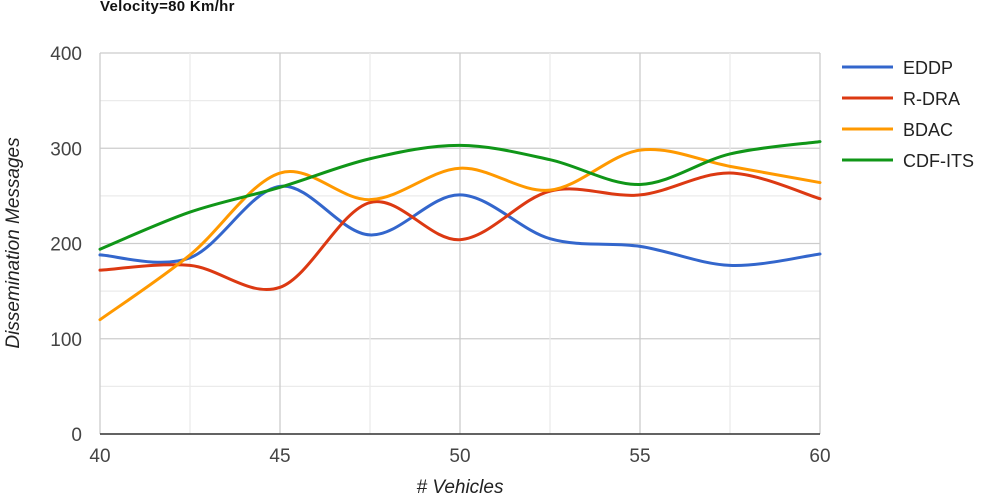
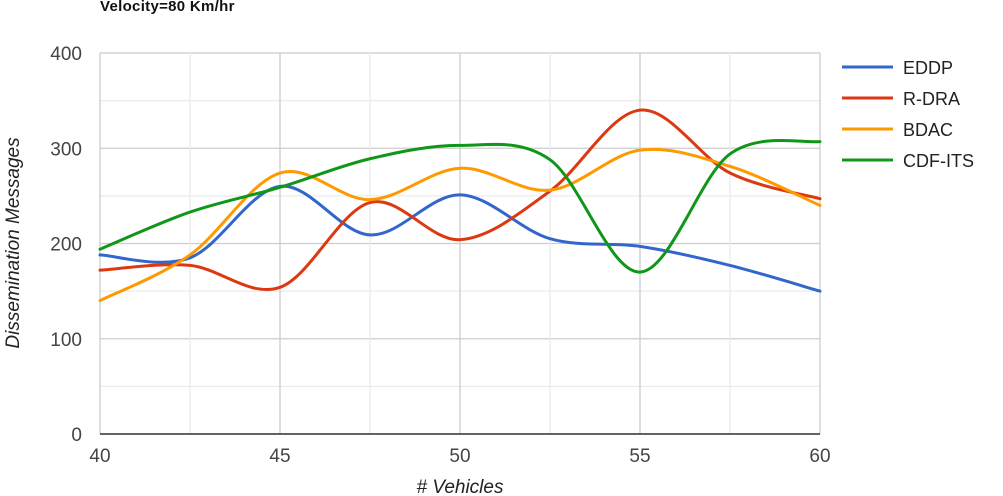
BDAC/40: 120 -> 140
R-DRA/55: 250 -> 340
CDF-ITS/55: 260 -> 170
EDDP/60: 190 -> 150
BDAC/60: 260 -> 240
